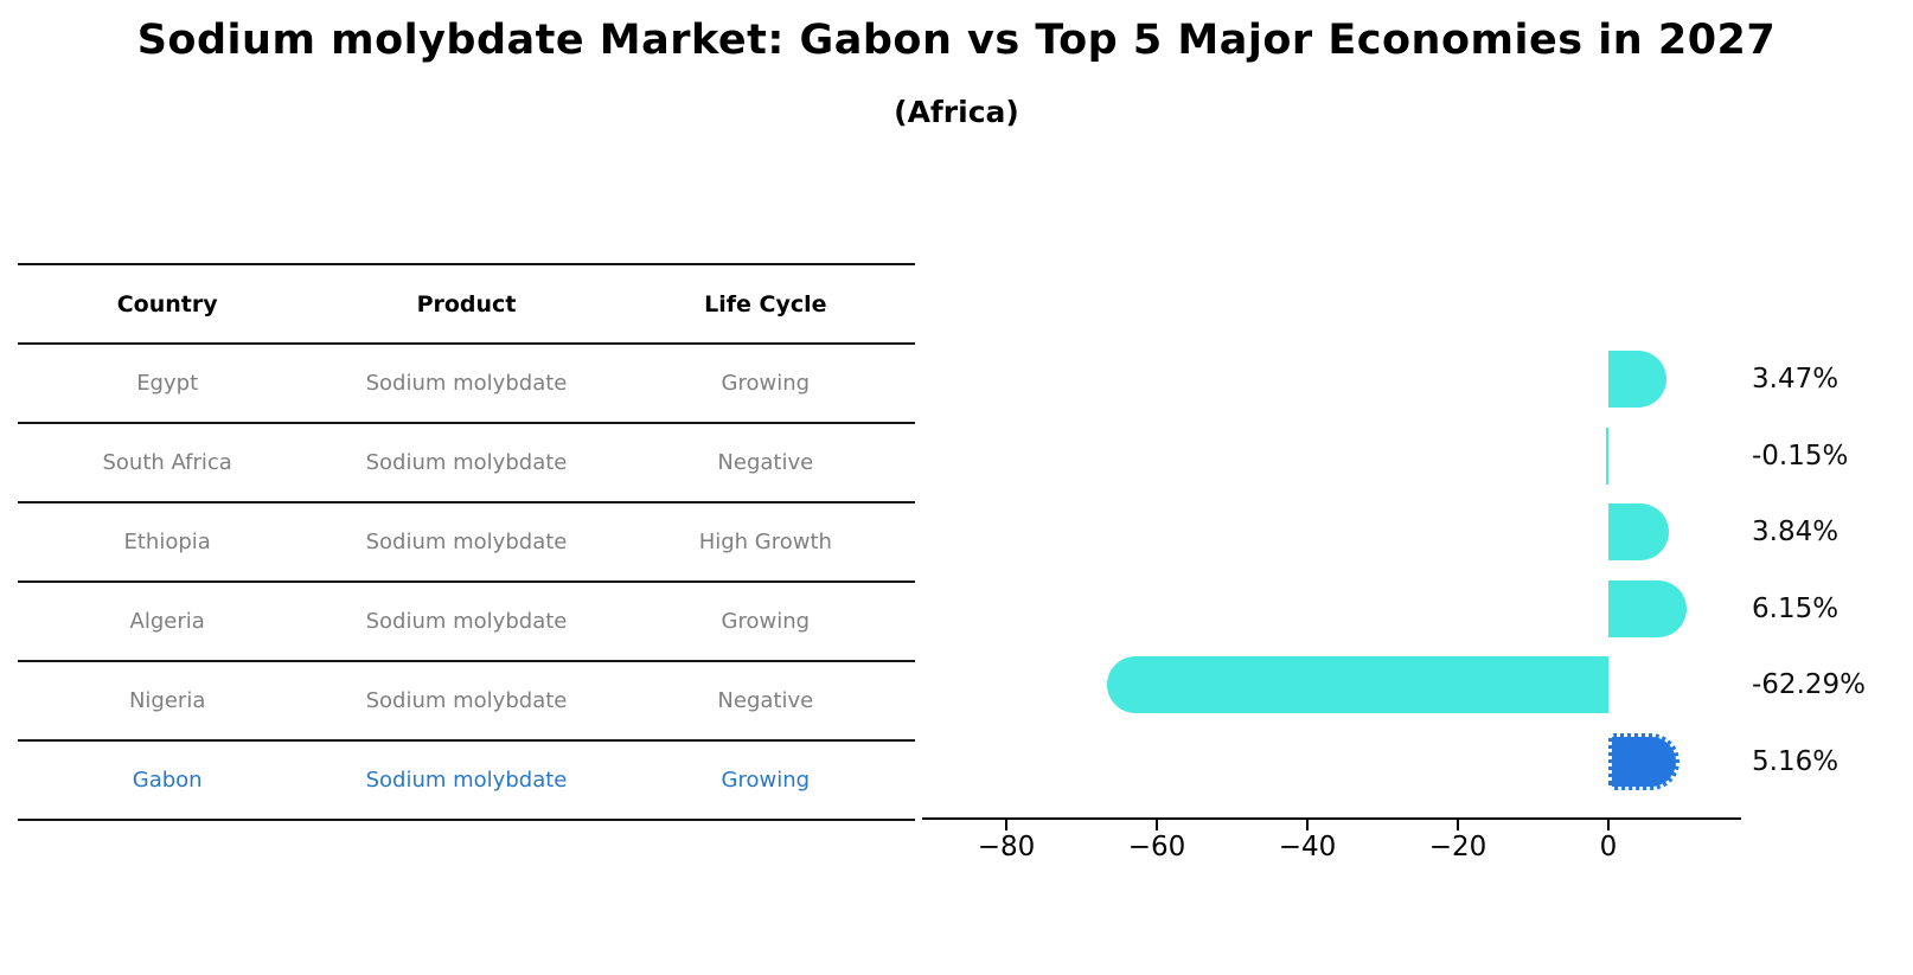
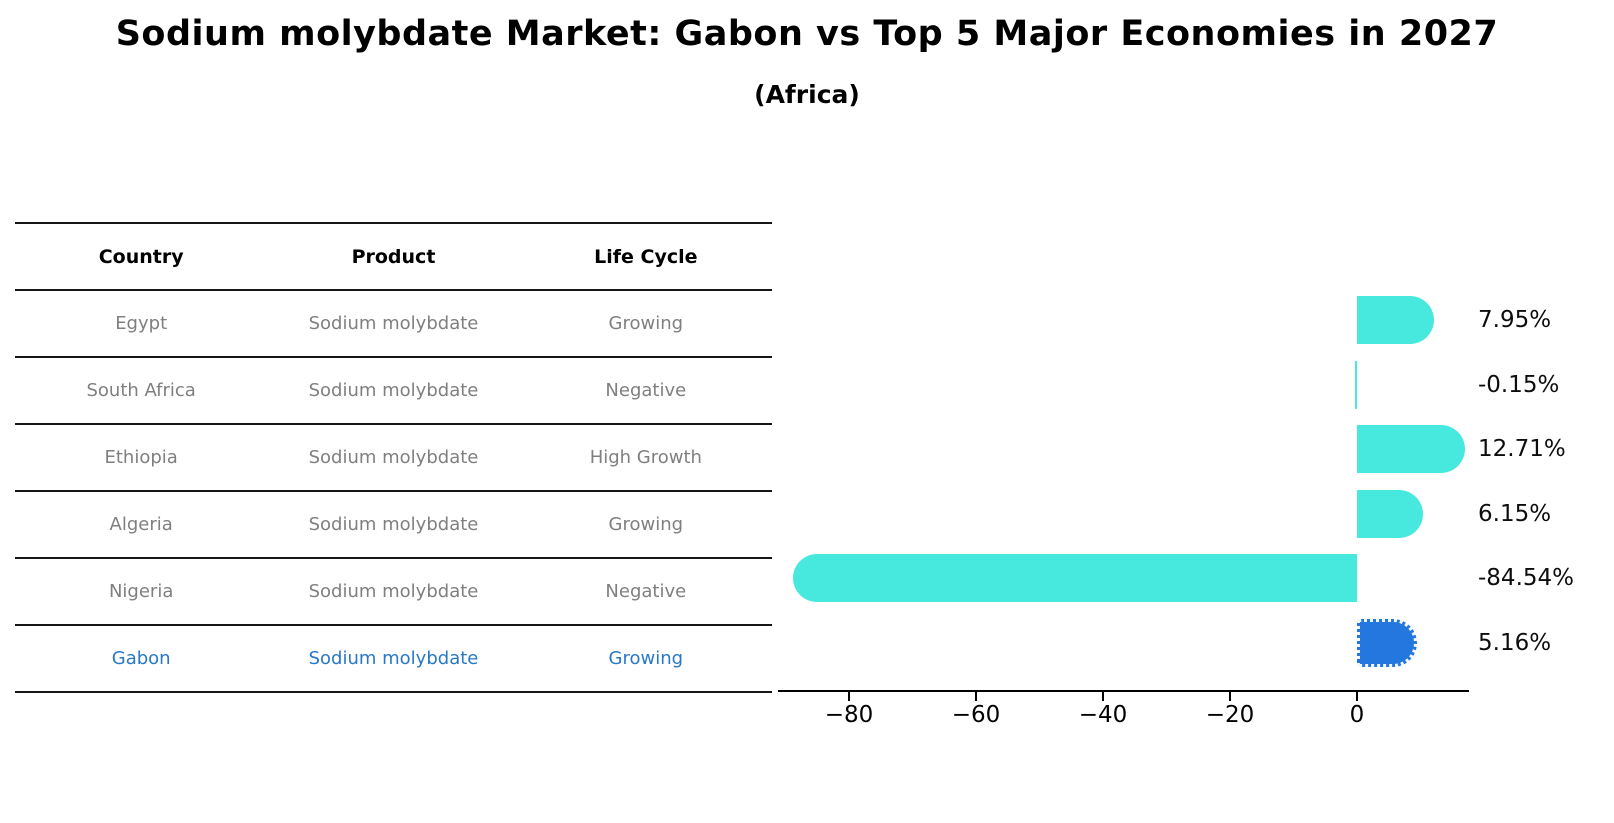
Egypt: 3.47% -> 7.95%
Ethiopia: 3.84% -> 12.71%
Nigeria: -62.29% -> -84.54%
